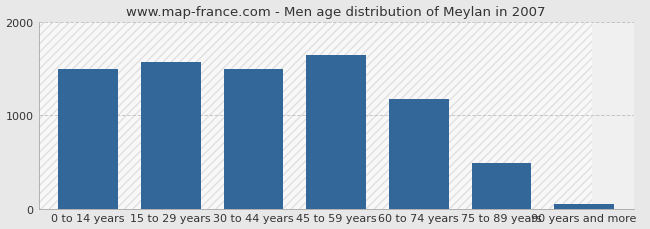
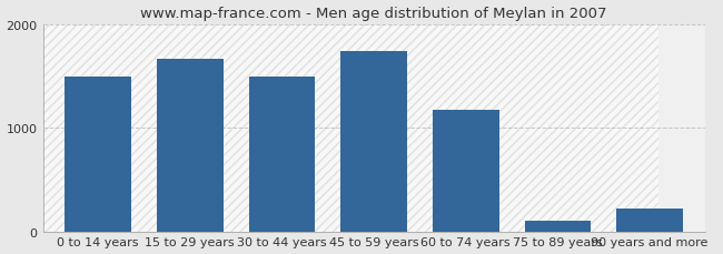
15 to 29 years: 1570 -> 1660
45 to 59 years: 1640 -> 1740
75 to 89 years: 490 -> 100
90 years and more: 50 -> 220
